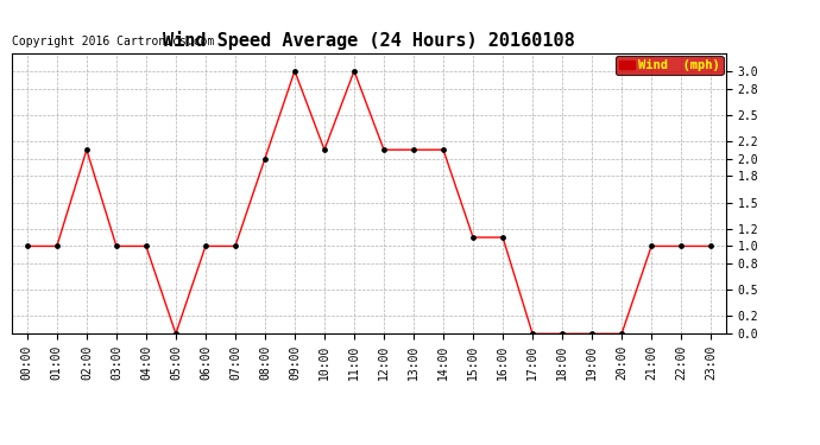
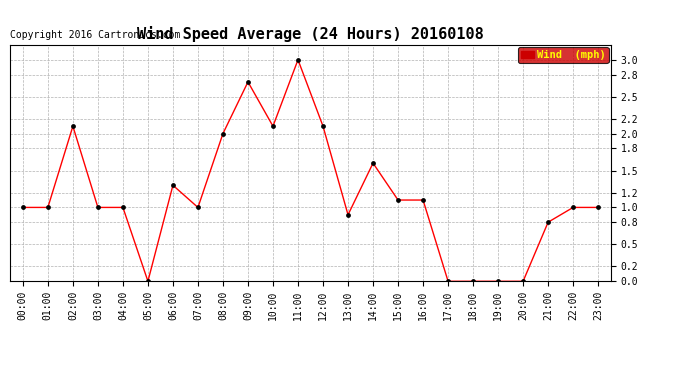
06:00: 1.0 -> 1.3
09:00: 3.0 -> 2.7
13:00: 2.1 -> 0.9
14:00: 2.1 -> 1.6
21:00: 1.0 -> 0.8
